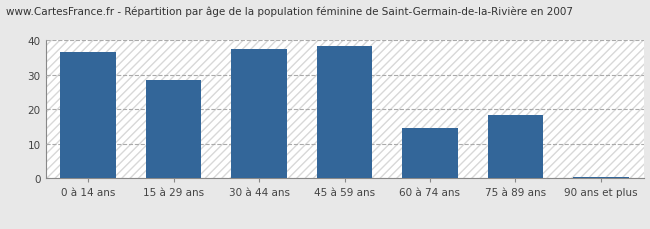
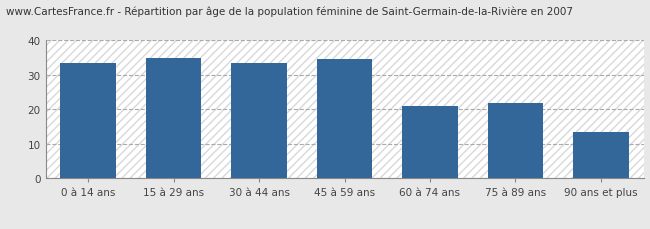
0 à 14 ans: 36.5 -> 33.5
15 à 29 ans: 28.5 -> 35.0
30 à 44 ans: 37.5 -> 33.5
45 à 59 ans: 38.5 -> 34.5
60 à 74 ans: 14.5 -> 21.0
75 à 89 ans: 18.5 -> 22.0
90 ans et plus: 0.5 -> 13.5
